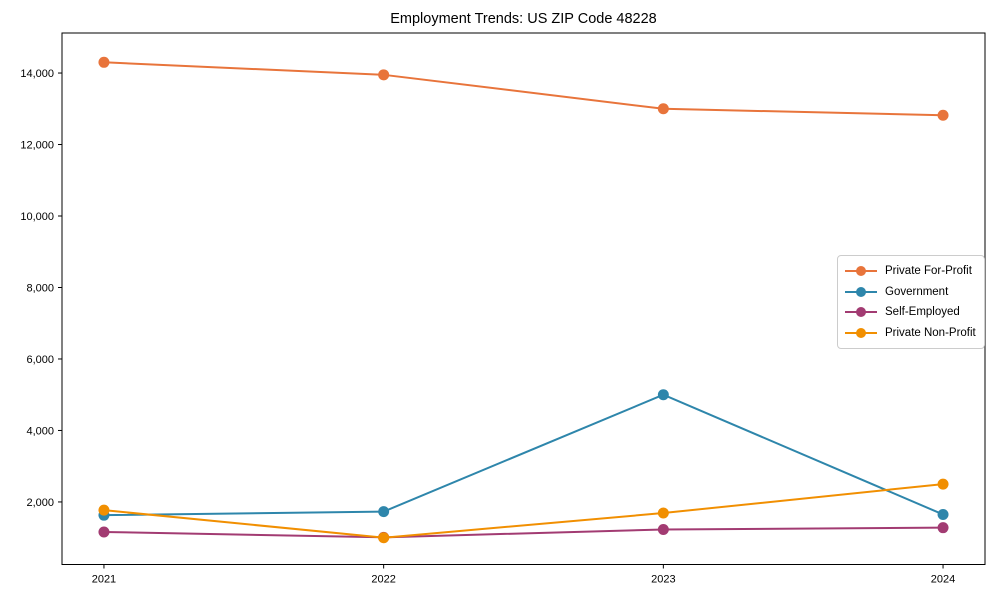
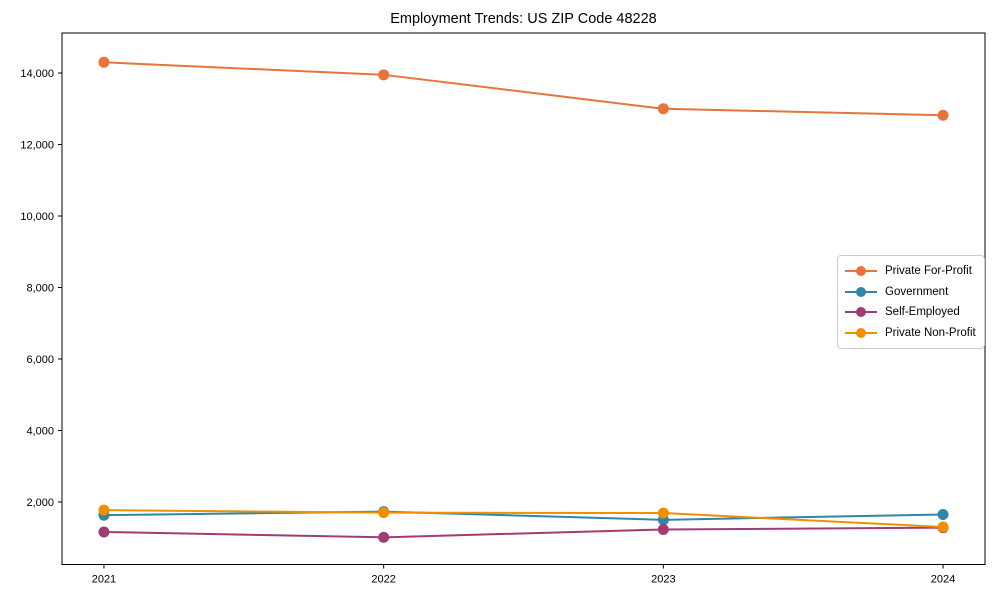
Private Non-Profit/2022: 1000 -> 1700
Government/2023: 5000 -> 1500
Private Non-Profit/2024: 2500 -> 1300
